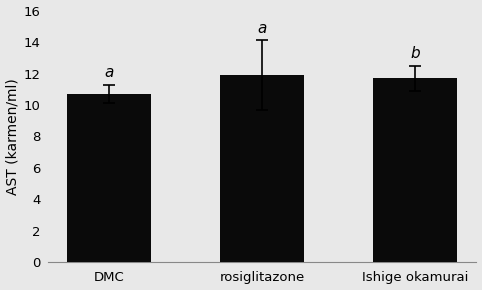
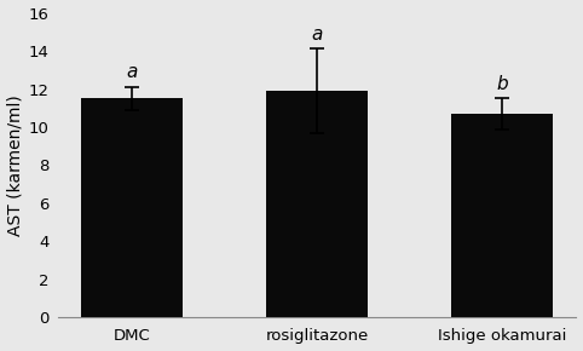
DMC: 10.7 -> 11.5
Ishige okamurai: 11.7 -> 10.7
